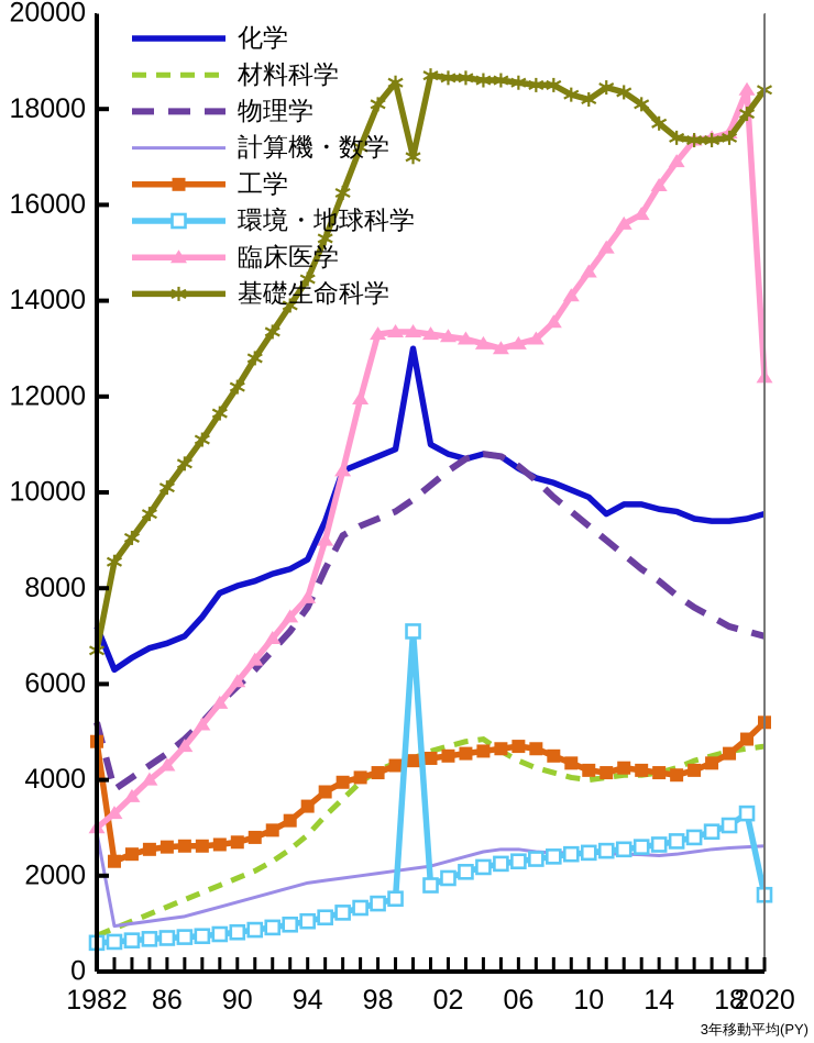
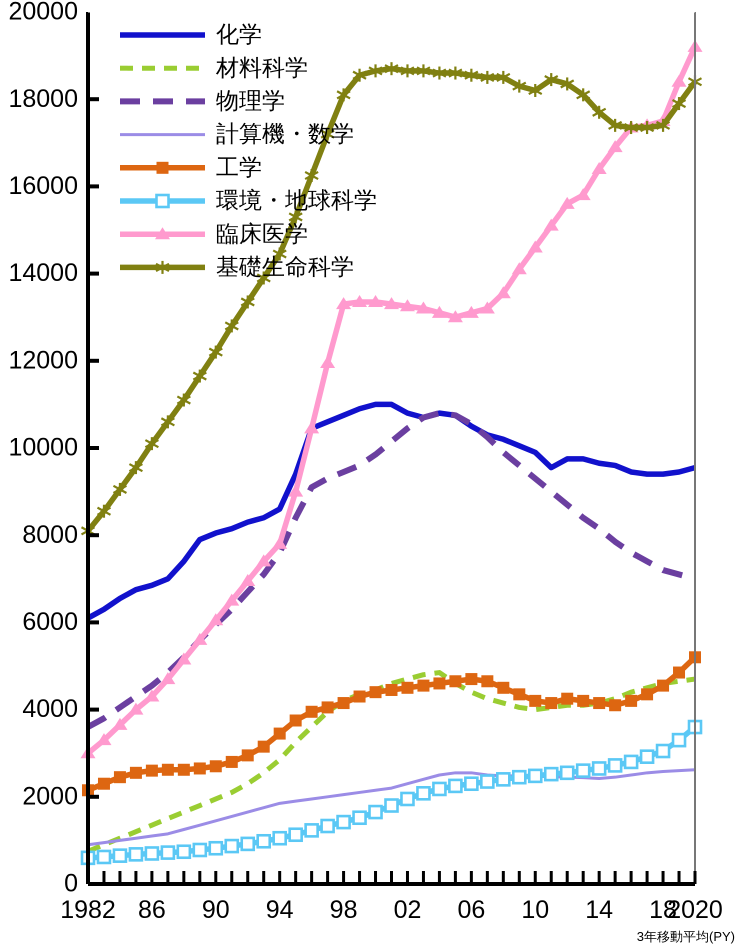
化学/1982: 7200 -> 6100
物理学/1982: 5200 -> 3600
計算機・数学/1982: 2900 -> 900
工学/1982: 4800 -> 2200
基礎生命科学/1982: 6700 -> 8100
化学/2000: 13000 -> 11000
環境・地球科学/2000: 7100 -> 1600
基礎生命科学/2000: 17000 -> 18600
環境・地球科学/2020: 1600 -> 3600
臨床医学/2020: 12400 -> 19200
